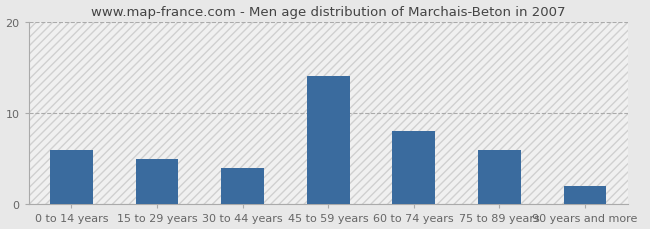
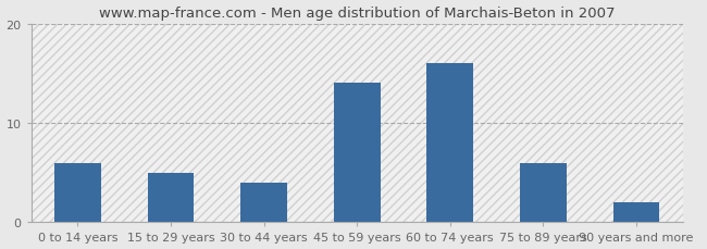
60 to 74 years: 8 -> 16
